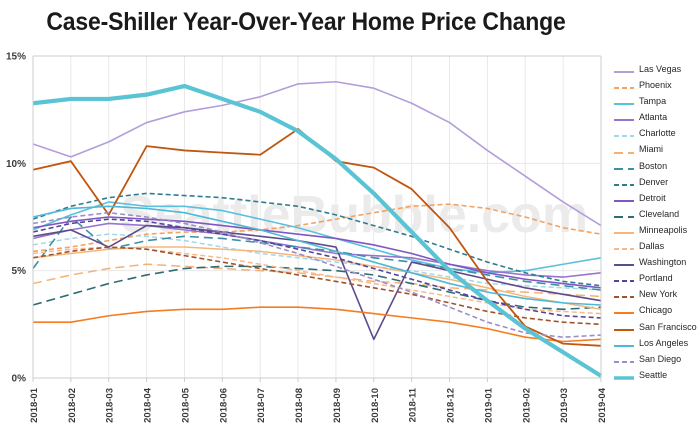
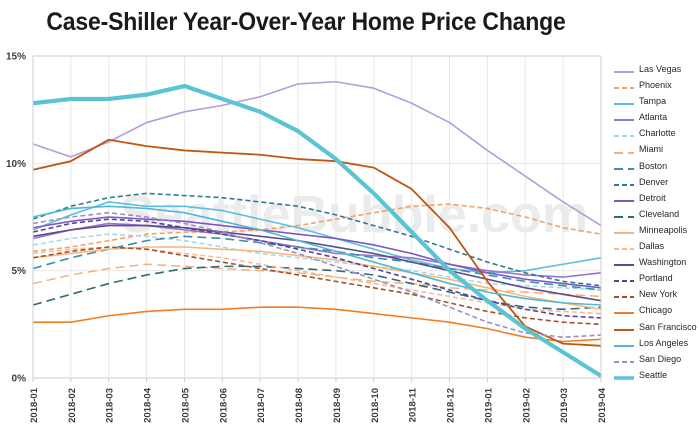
Boston/2018-02: 7.5% -> 5.6%
Washington/2018-03: 6.1% -> 7.1%
San Francisco/2018-03: 7.6% -> 11.1%
San Francisco/2018-08: 11.6% -> 10.2%
Washington/2018-10: 1.8% -> 5.8%
